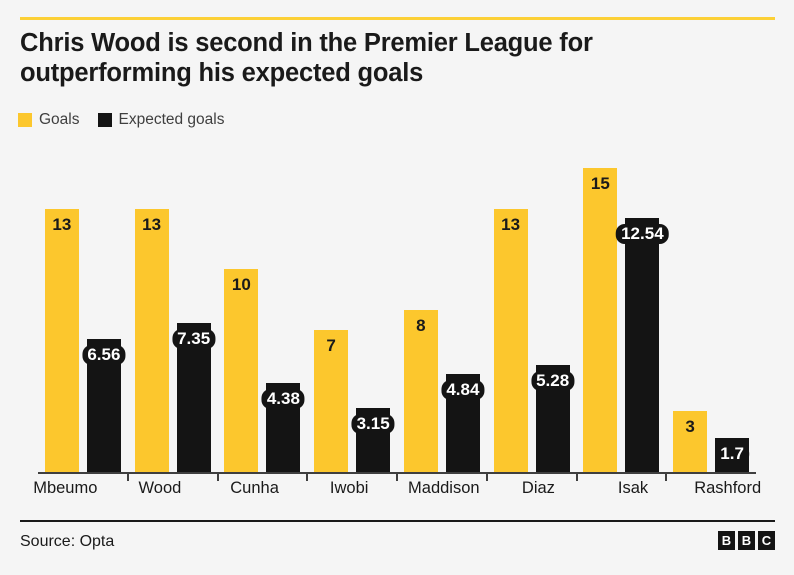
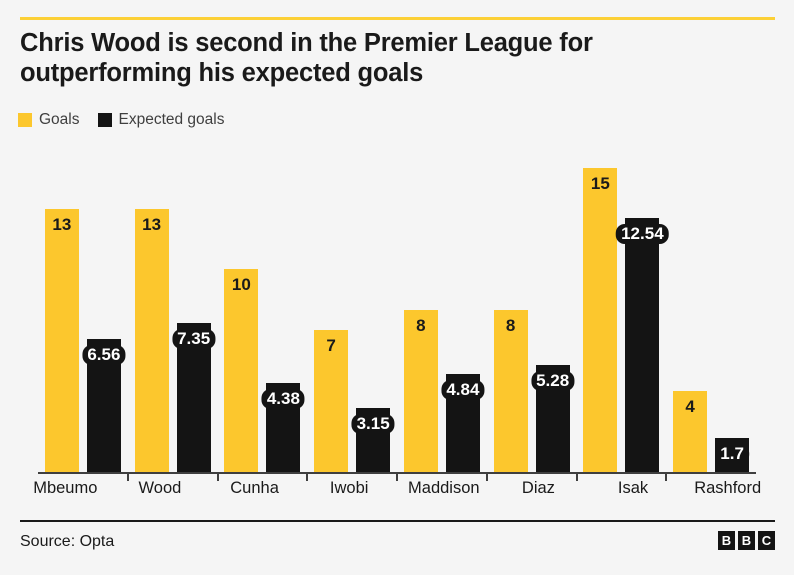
Goals/Diaz: 13 -> 8
Goals/Rashford: 3 -> 4
